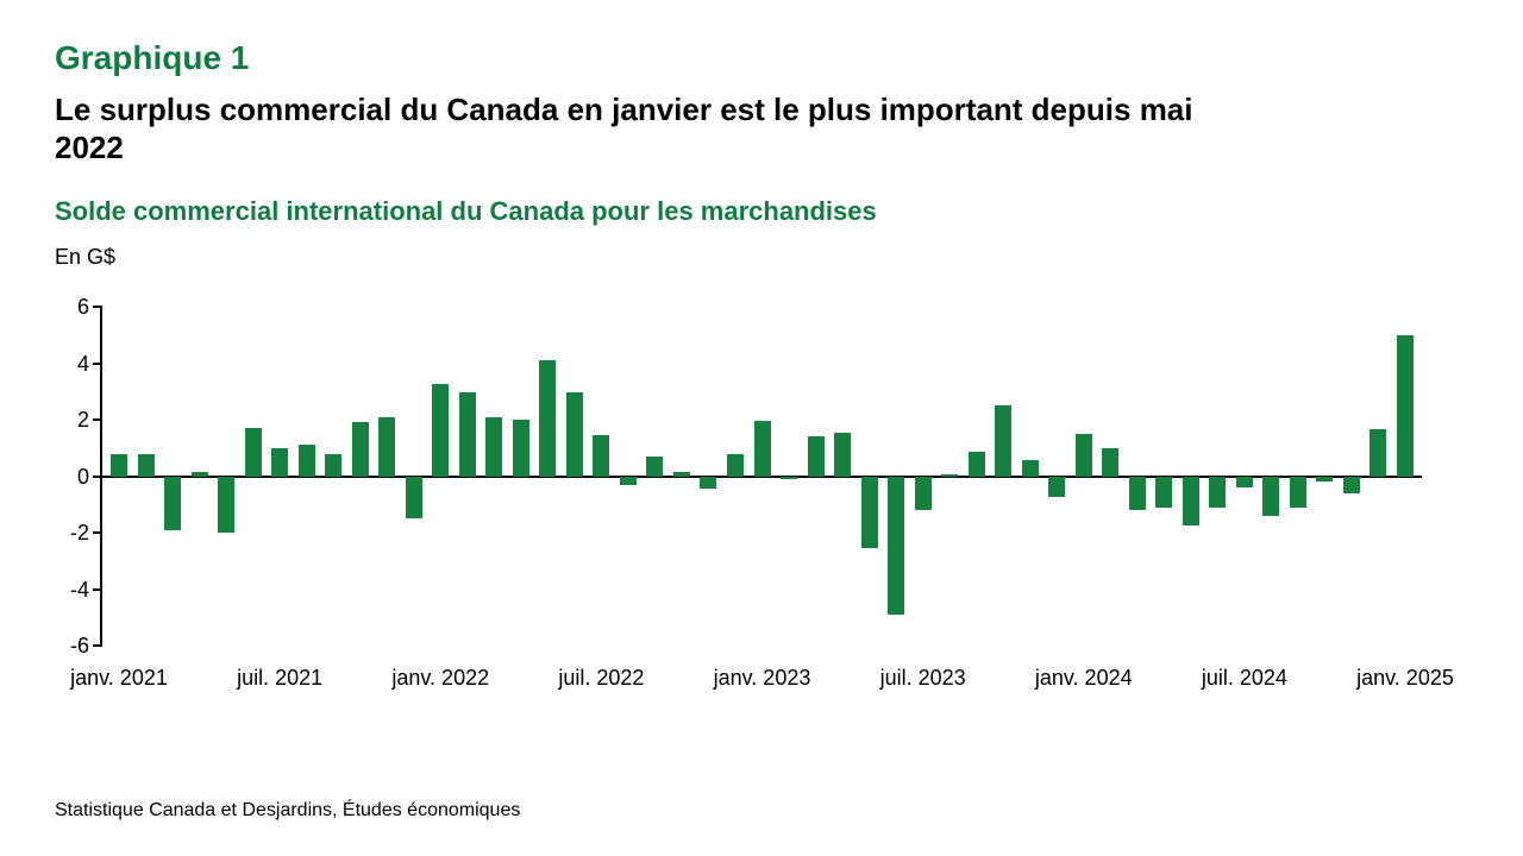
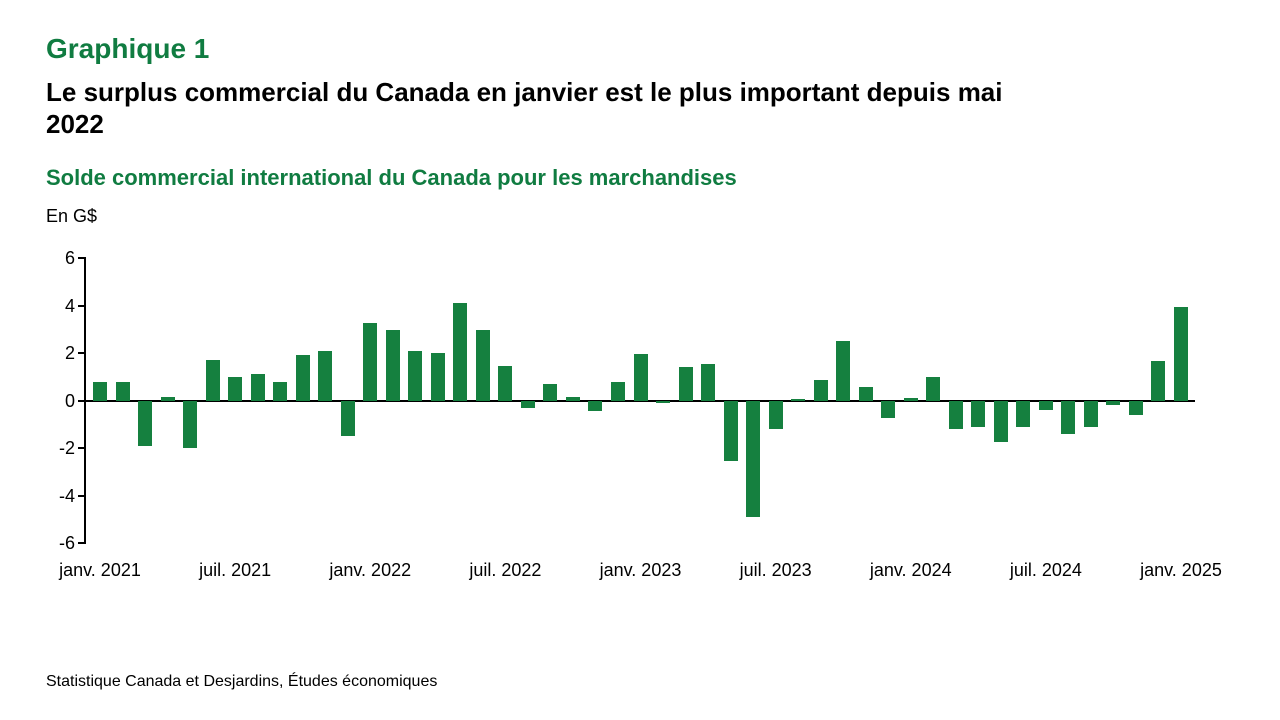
janv. 2024: 1.5 -> 0.1
janv. 2025: 5.0 -> 4.0
